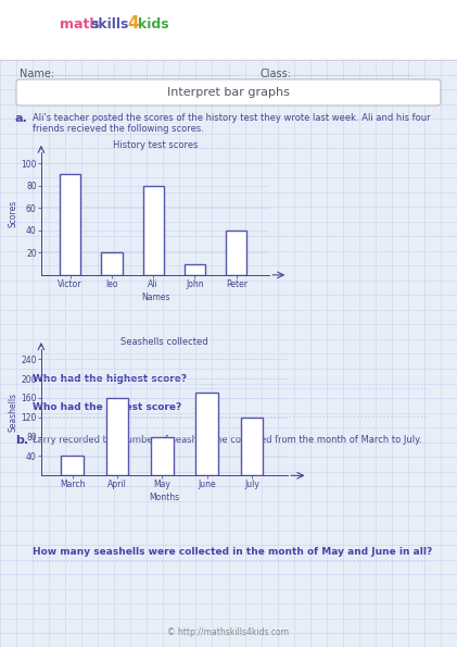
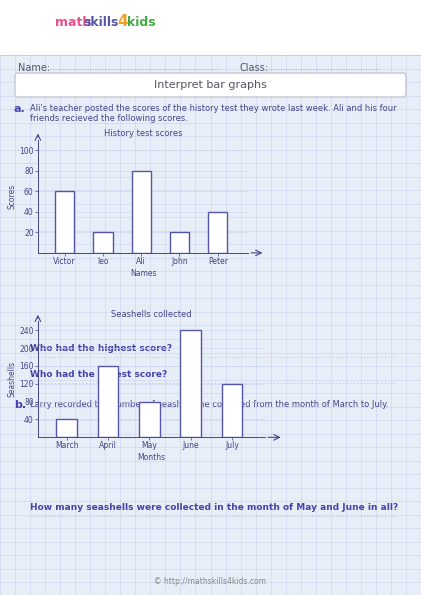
History test scores/Victor: 90 -> 60
History test scores/John: 10 -> 20
Seashells collected/June: 170 -> 240
